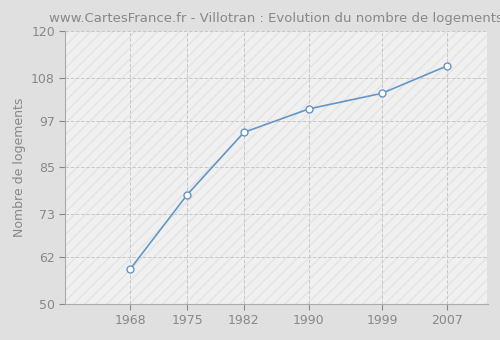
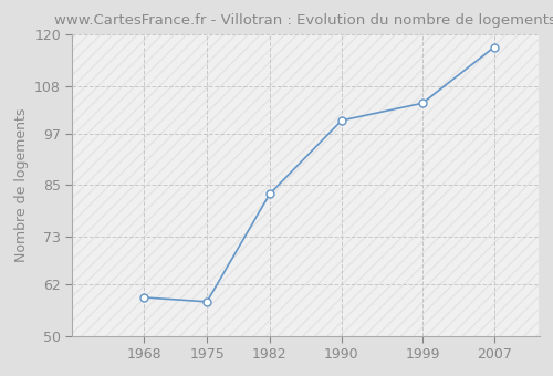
1975: 78 -> 58
1982: 94 -> 83
2007: 111 -> 117
